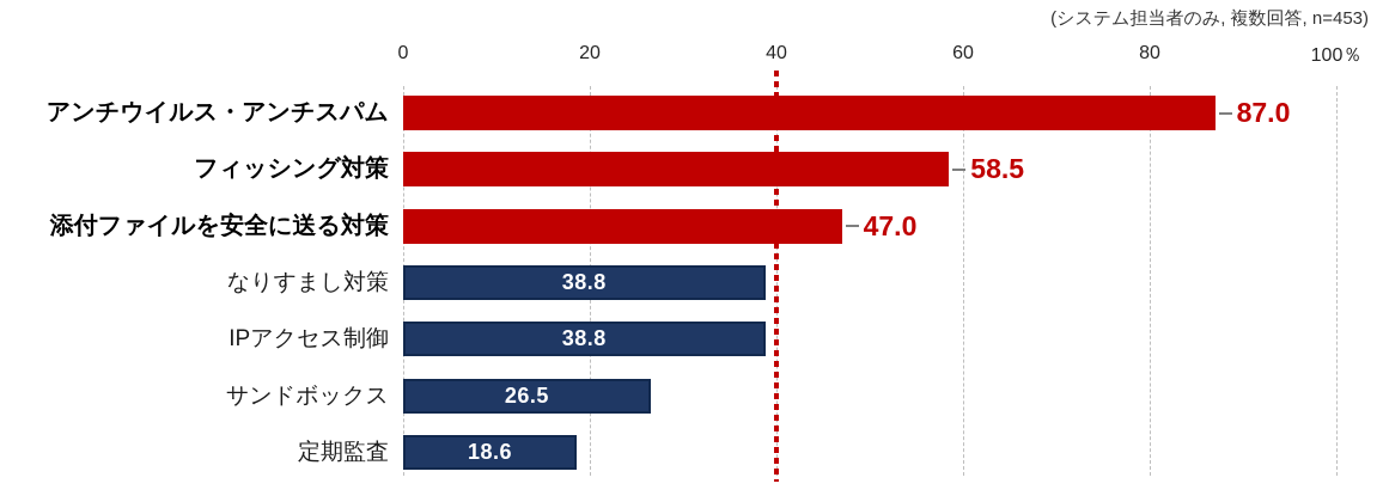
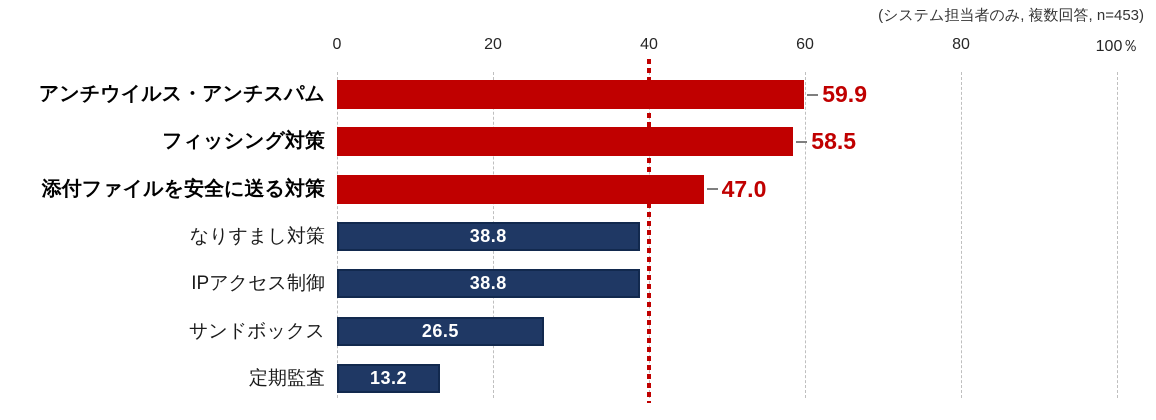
アンチウイルス・アンチスパム: 87.0 -> 59.9
定期監査: 18.6 -> 13.2
